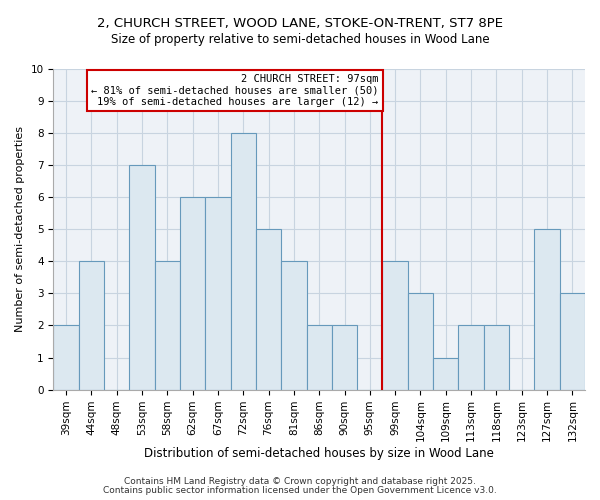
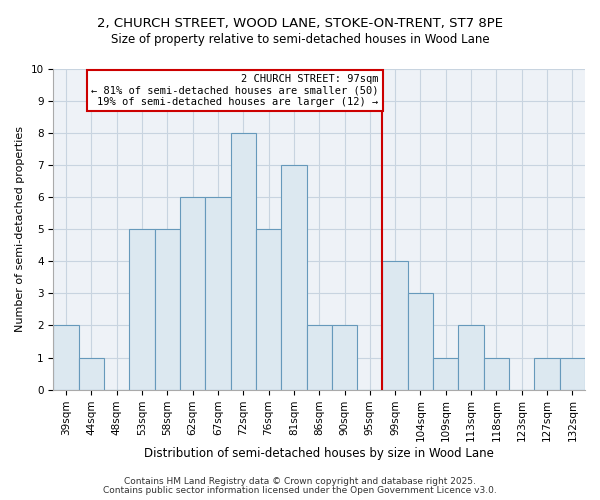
44sqm: 4 -> 1
53sqm: 7 -> 5
58sqm: 4 -> 5
81sqm: 4 -> 7
118sqm: 2 -> 1
127sqm: 5 -> 1
132sqm: 3 -> 1
